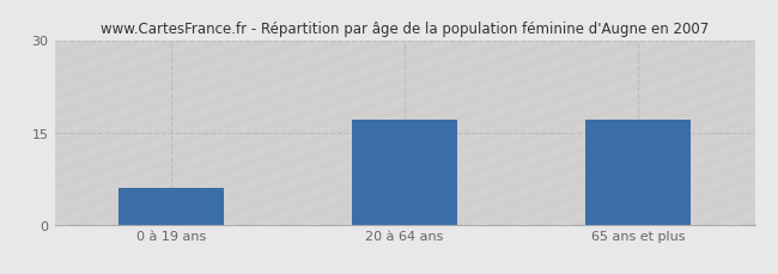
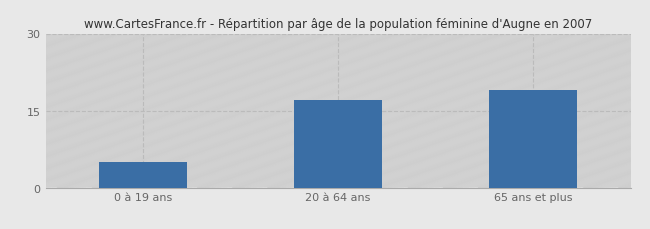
0 à 19 ans: 6 -> 5
65 ans et plus: 17 -> 19
